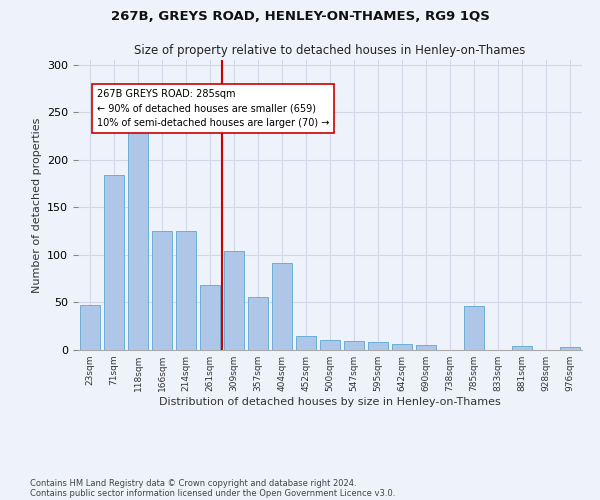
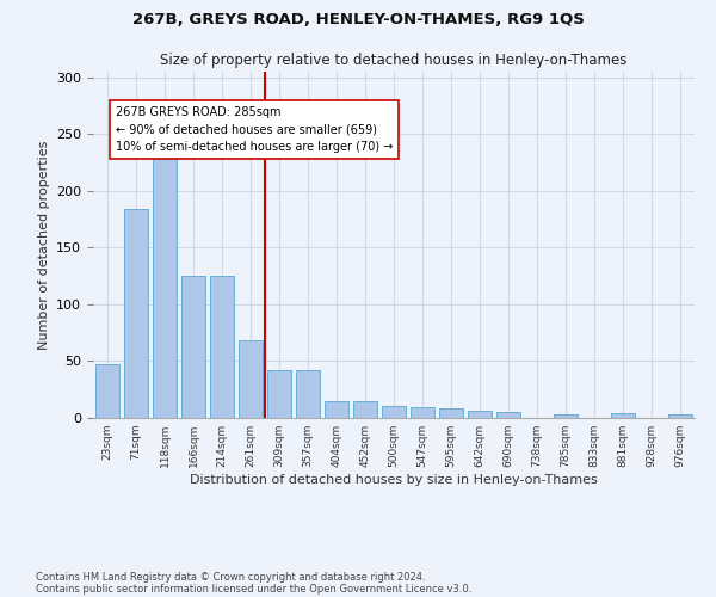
309sqm: 104 -> 42
357sqm: 56 -> 42
404sqm: 92 -> 15
785sqm: 46 -> 3
